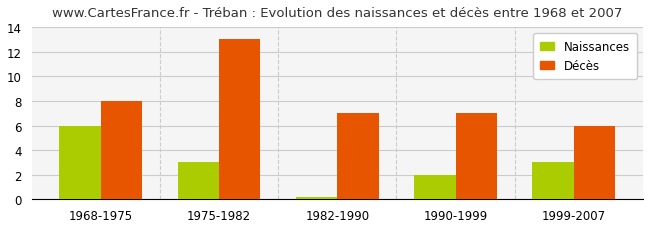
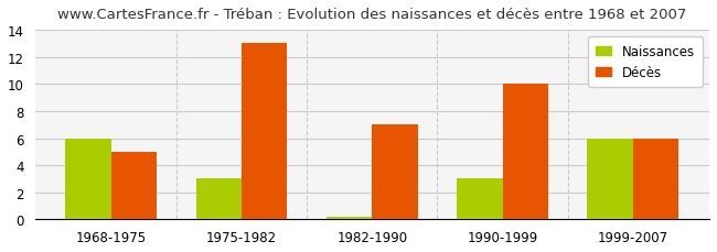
Décès/1968-1975: 8 -> 5
Naissances/1990-1999: 2.0 -> 3.0
Décès/1990-1999: 7 -> 10
Naissances/1999-2007: 3.0 -> 6.0
